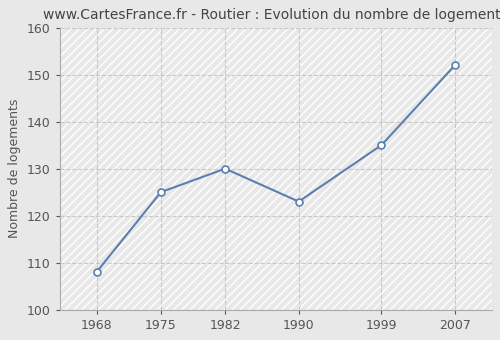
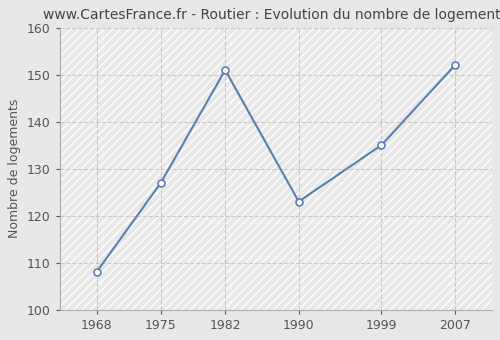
1975: 125 -> 127
1982: 130 -> 151
